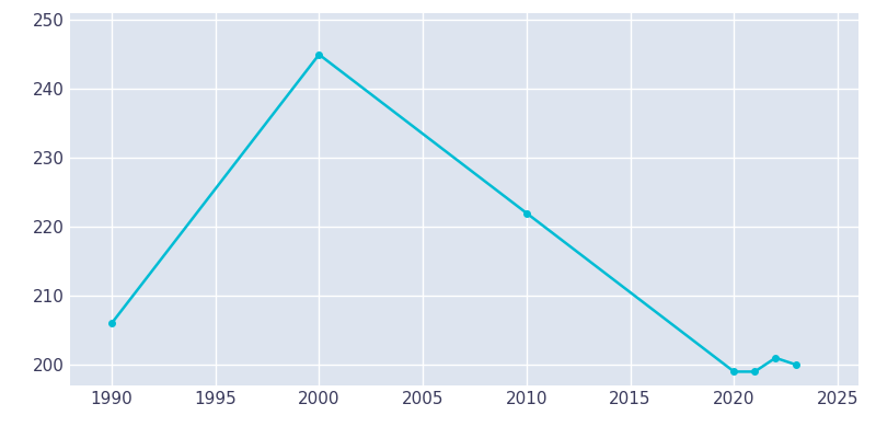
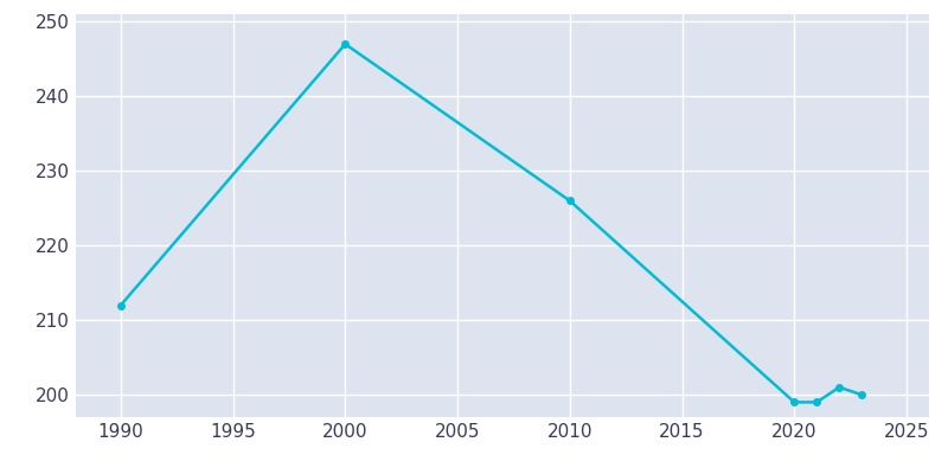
1990: 206 -> 212
2000: 245 -> 247
2010: 222 -> 226
